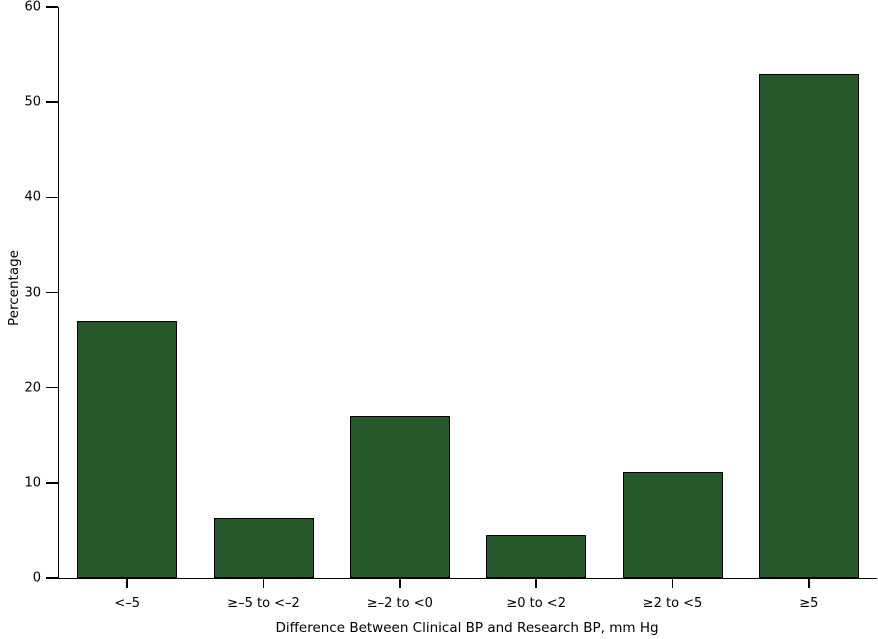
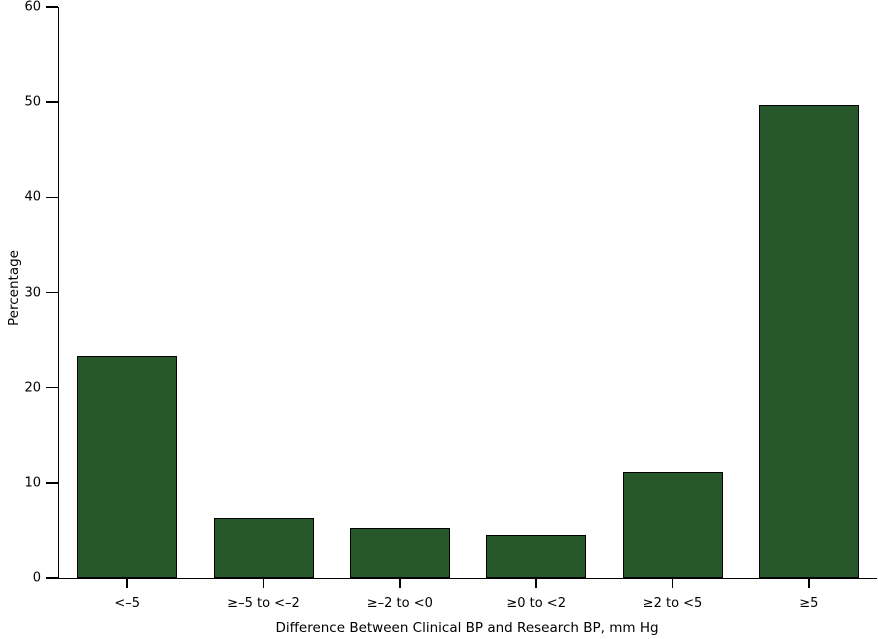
<–5: 27 -> 23
≥–2 to <0: 17 -> 5
≥5: 53 -> 50
